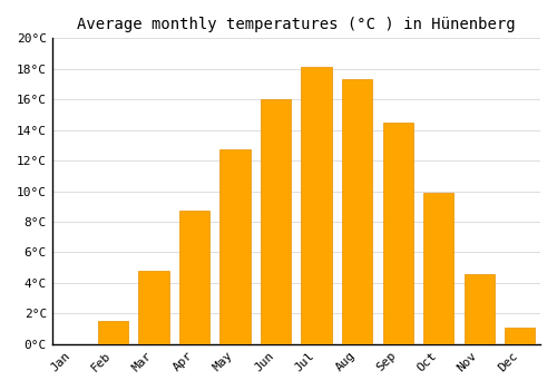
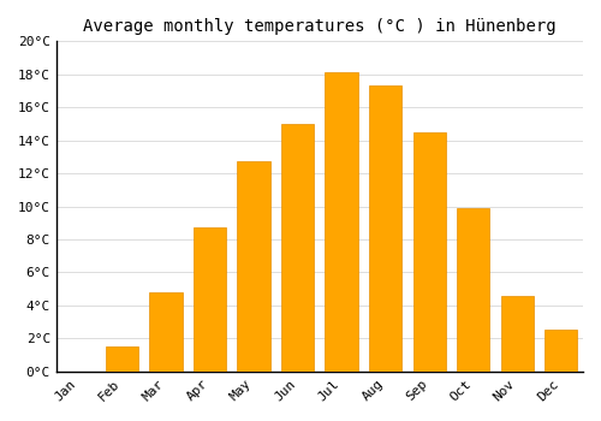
Jun: 16.0°C -> 15.0°C
Dec: 1.1°C -> 2.5°C
